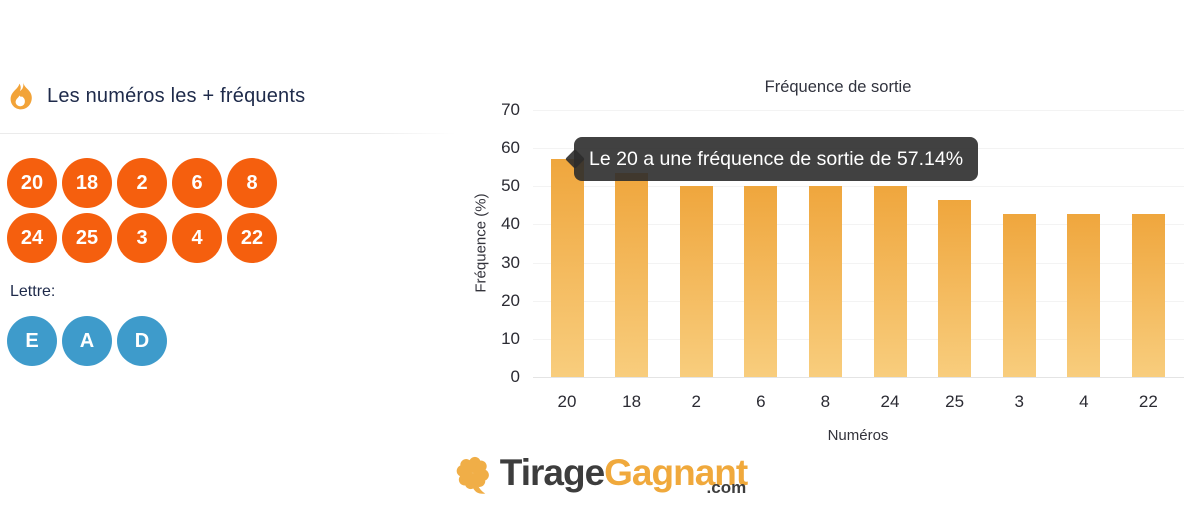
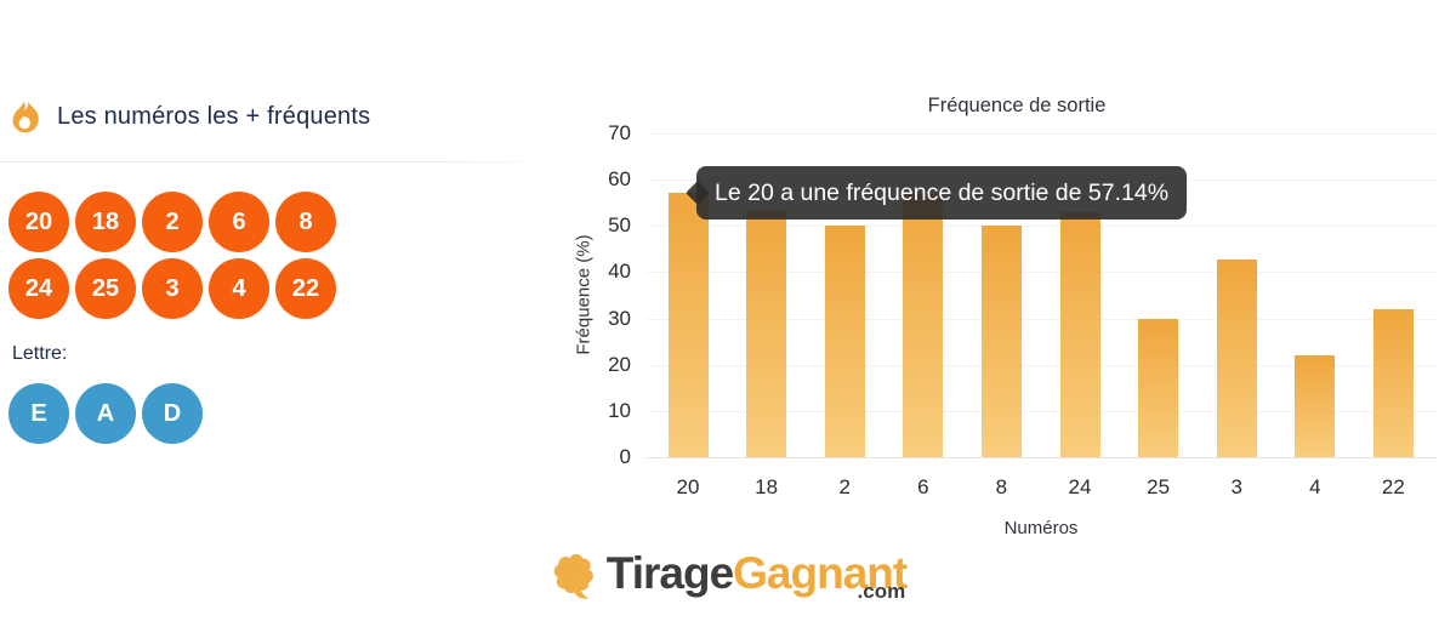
6: 50 -> 57
24: 50 -> 53
25: 46 -> 30
4: 43 -> 22
22: 43 -> 32
